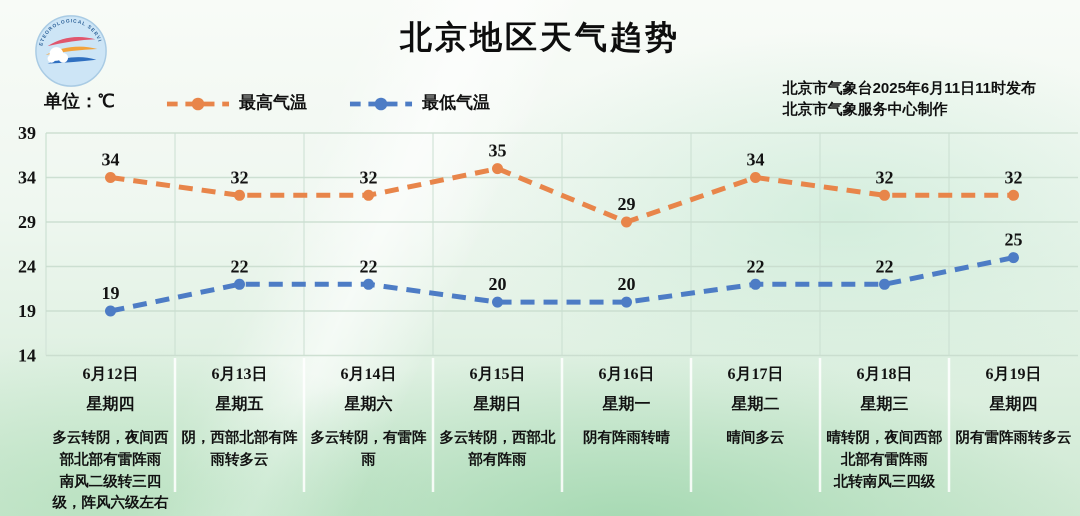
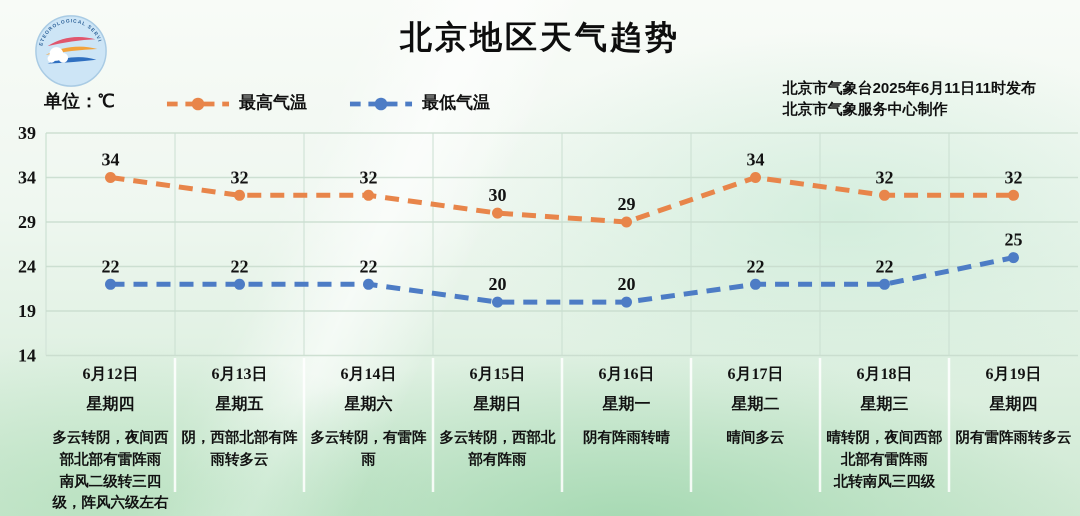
最低气温/6月12日: 19 -> 22
最高气温/6月15日: 35 -> 30
